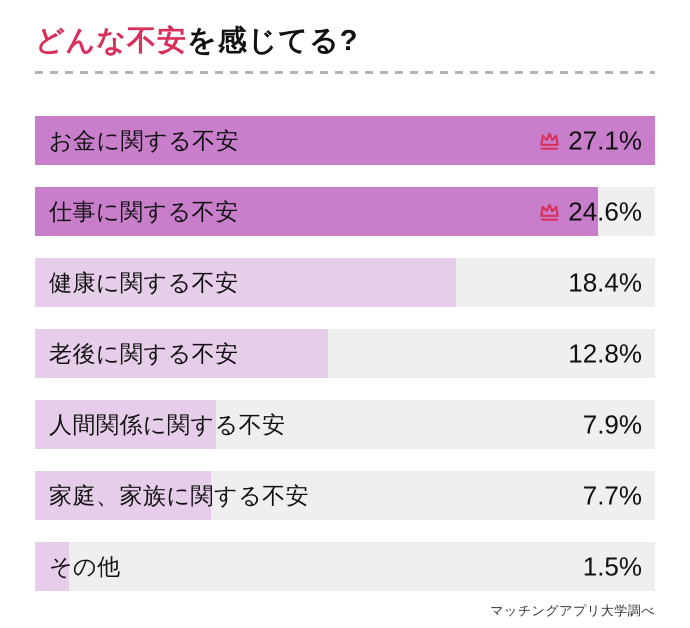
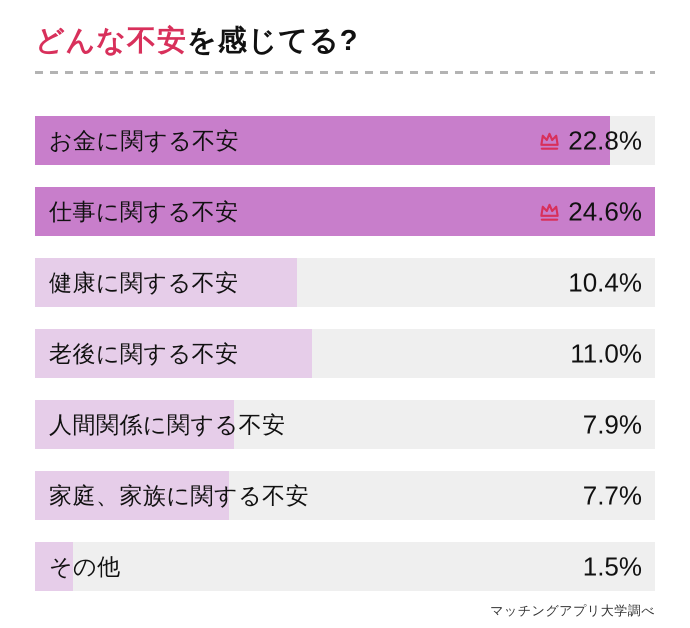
お金に関する不安: 27.1% -> 22.8%
健康に関する不安: 18.4% -> 10.4%
老後に関する不安: 12.8% -> 11.0%
